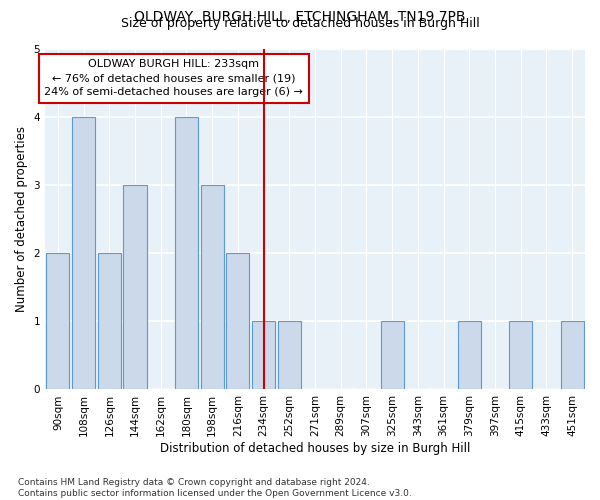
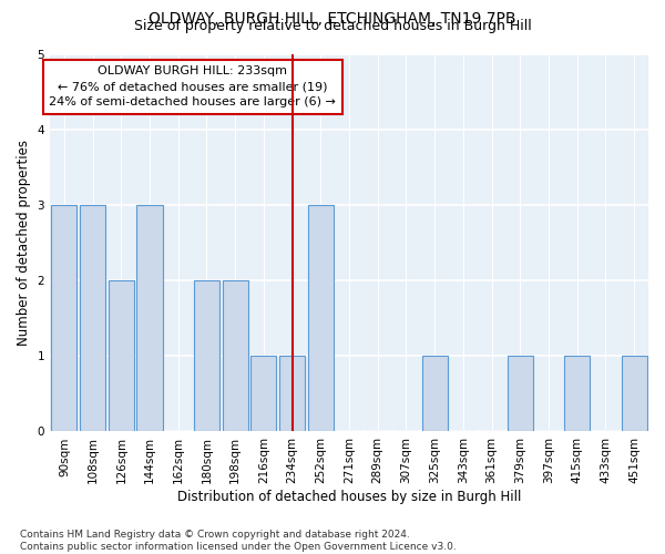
90sqm: 2 -> 3
108sqm: 4 -> 3
180sqm: 4 -> 2
198sqm: 3 -> 2
216sqm: 2 -> 1
252sqm: 1 -> 3
